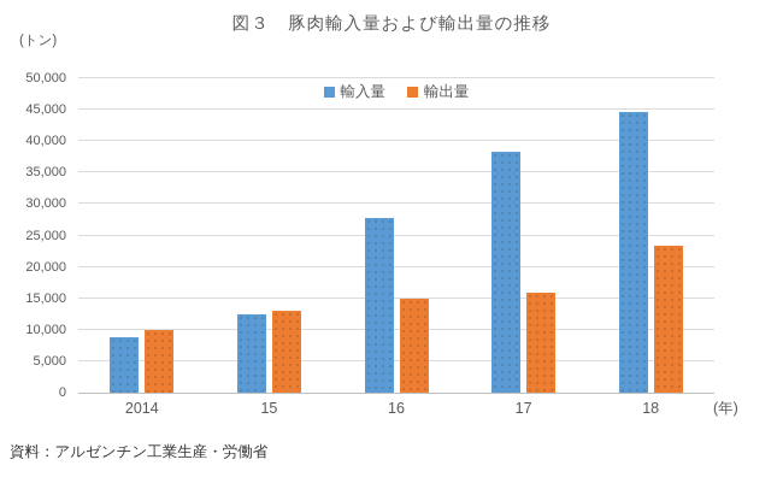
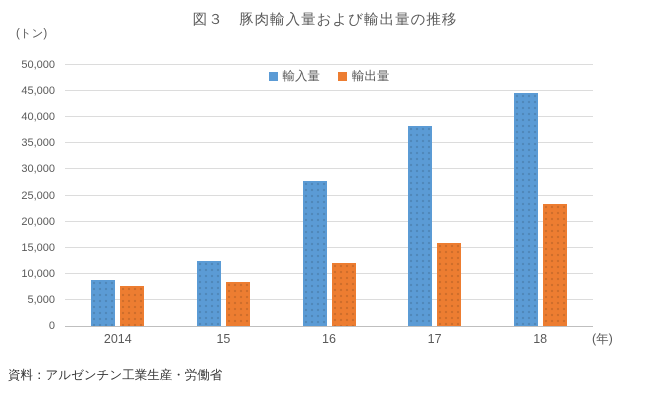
輸出量/2014: 10000 -> 8000
輸出量/15: 13000 -> 8000
輸出量/16: 15000 -> 12000
